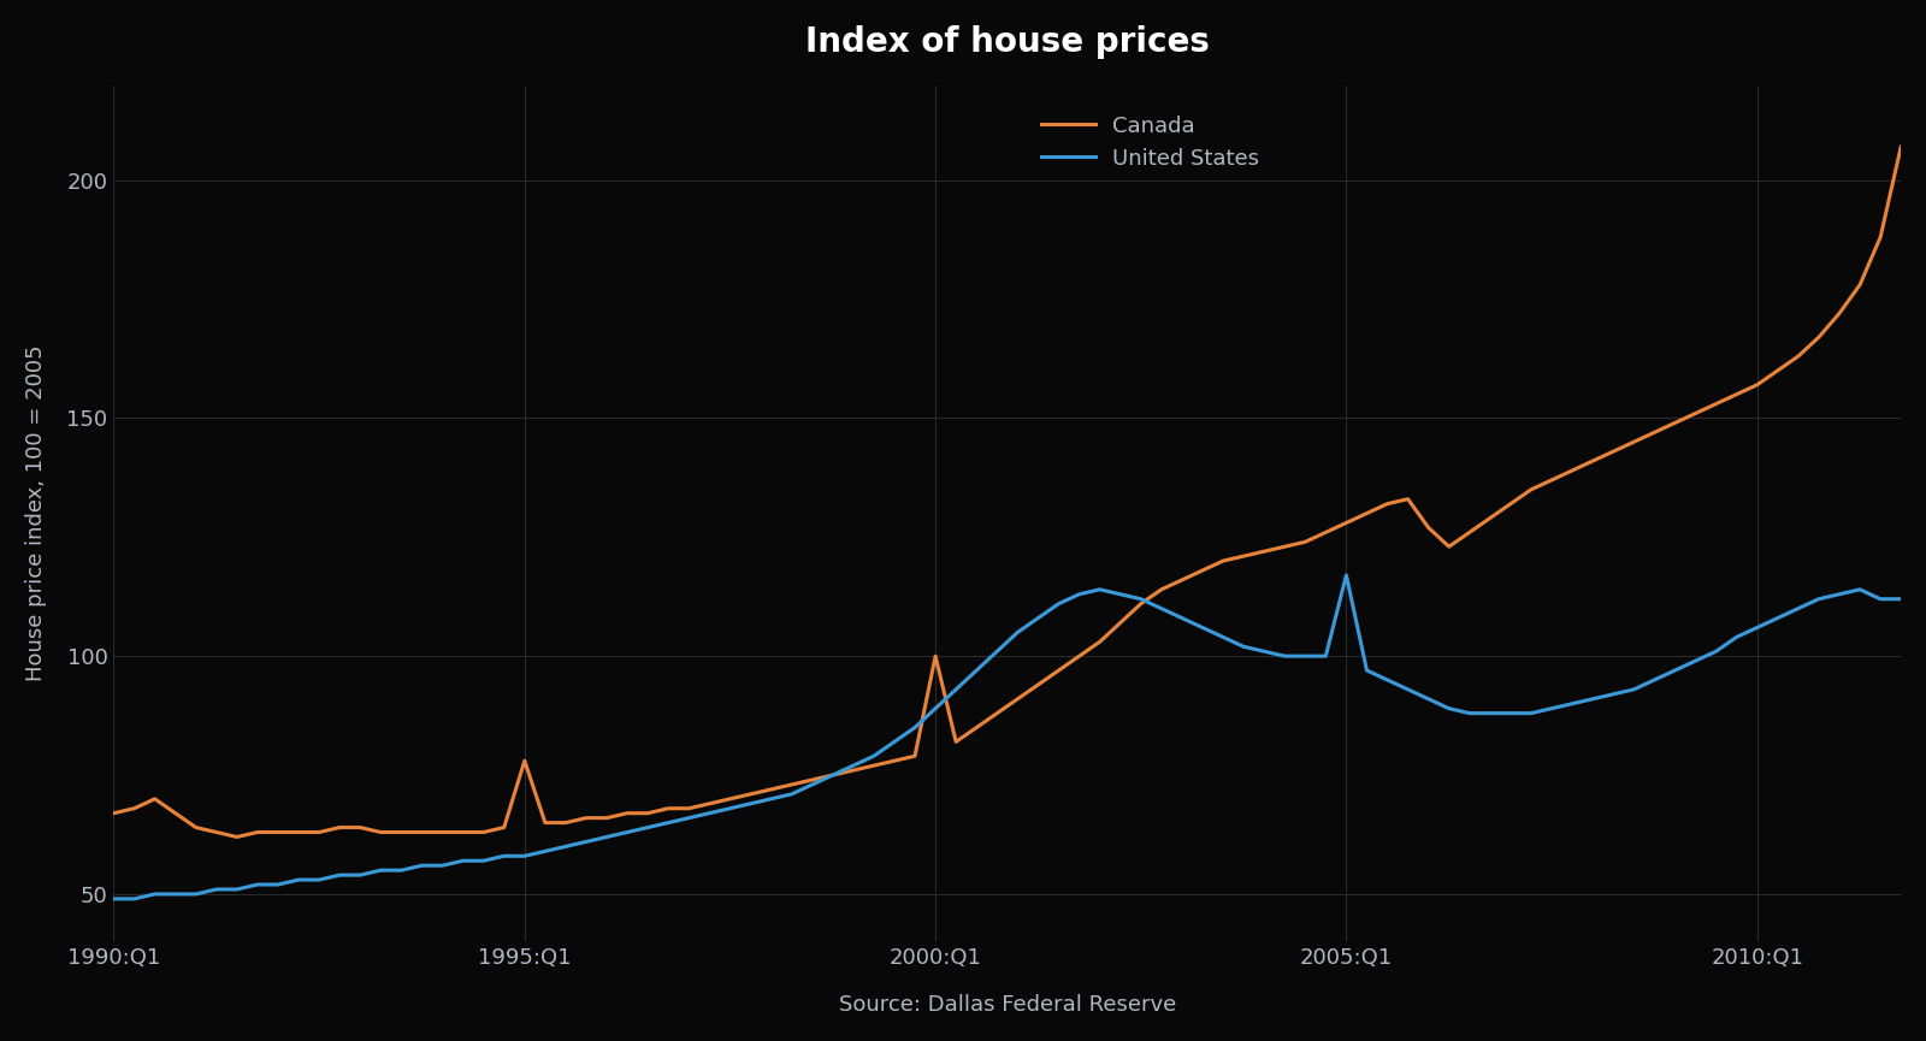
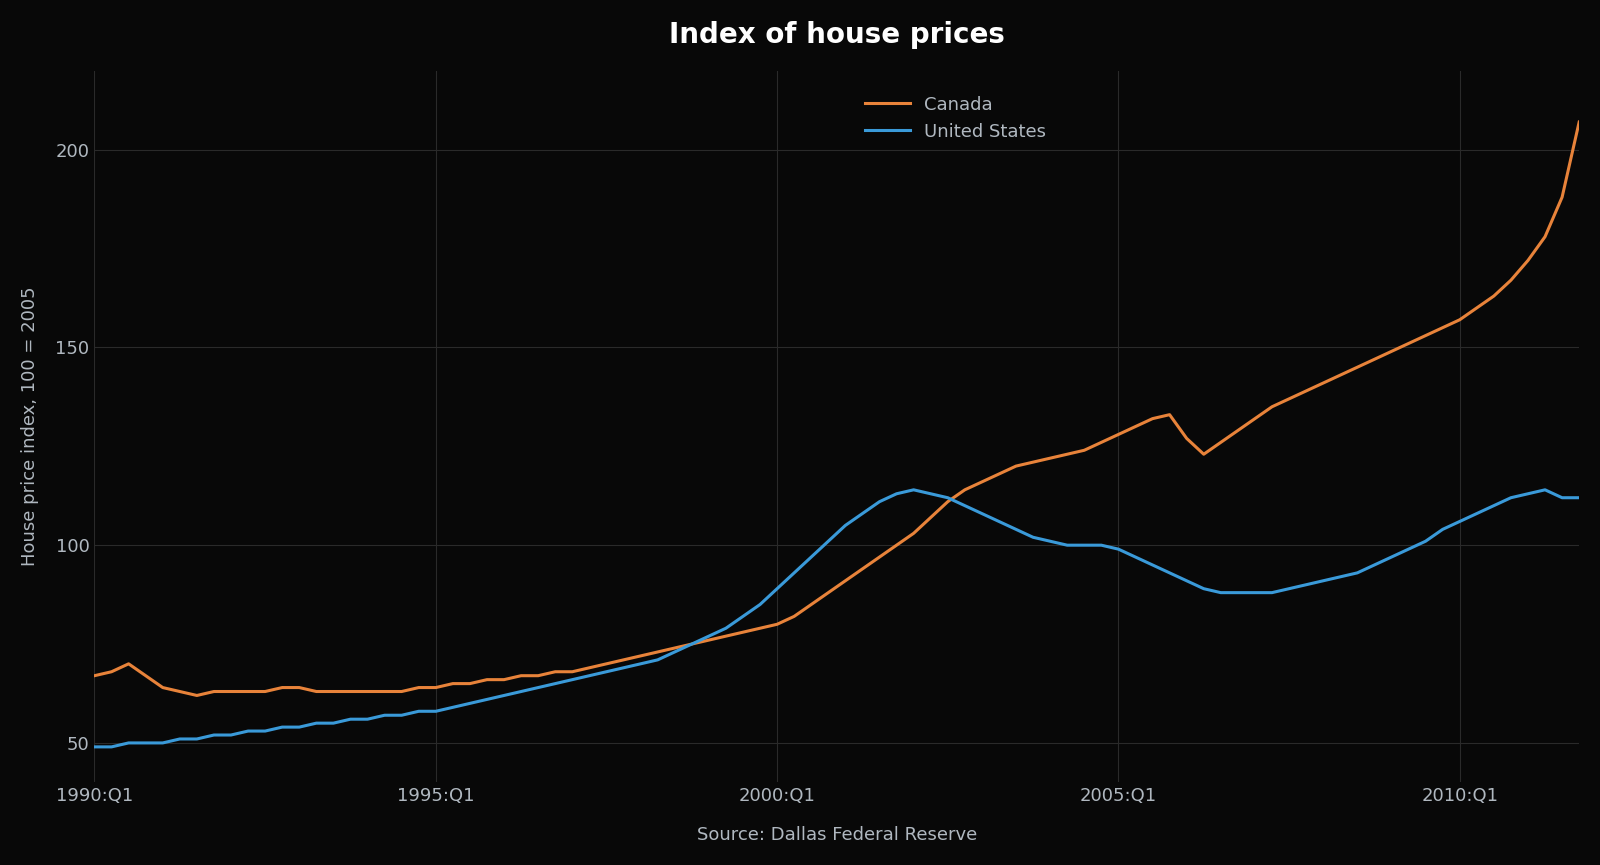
Canada/1995:Q1: 78 -> 64
Canada/2000:Q1: 100 -> 80
United States/2005:Q1: 117 -> 99
